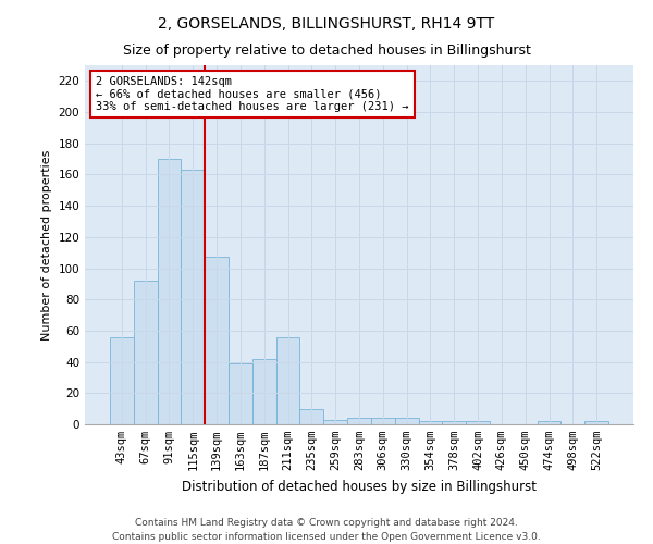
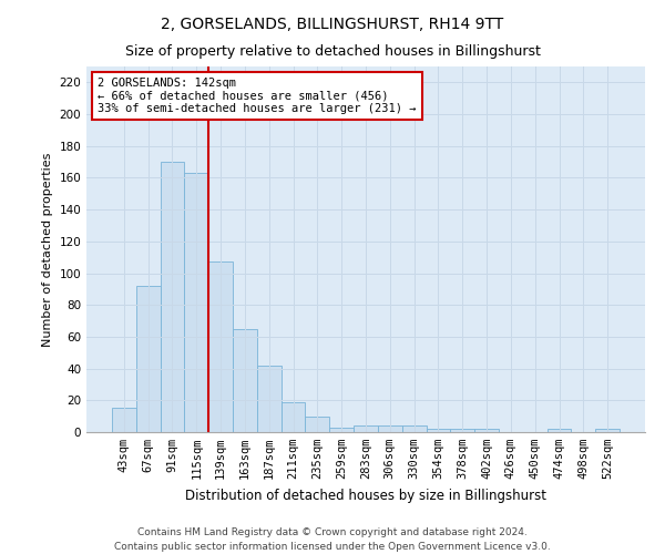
43sqm: 56 -> 15
163sqm: 39 -> 65
211sqm: 56 -> 19
